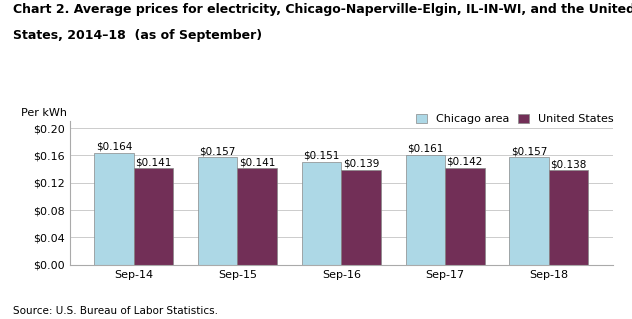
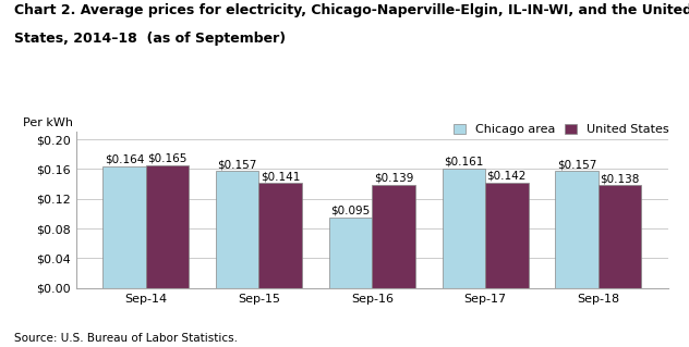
United States/Sep-14: $0.141 -> $0.165
Chicago area/Sep-16: $0.151 -> $0.095
